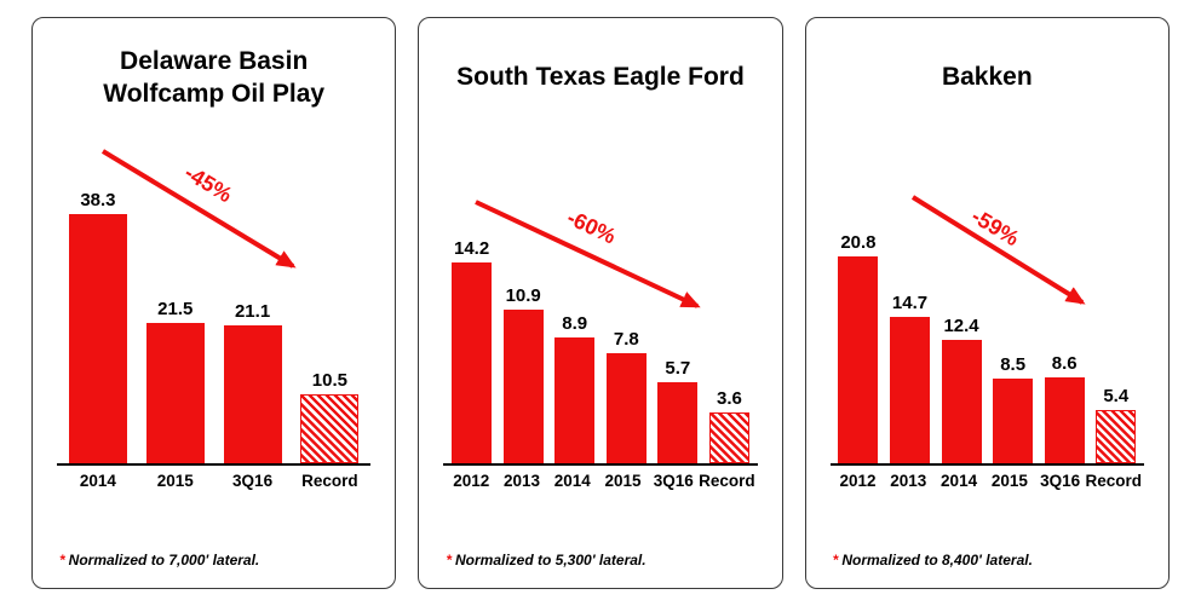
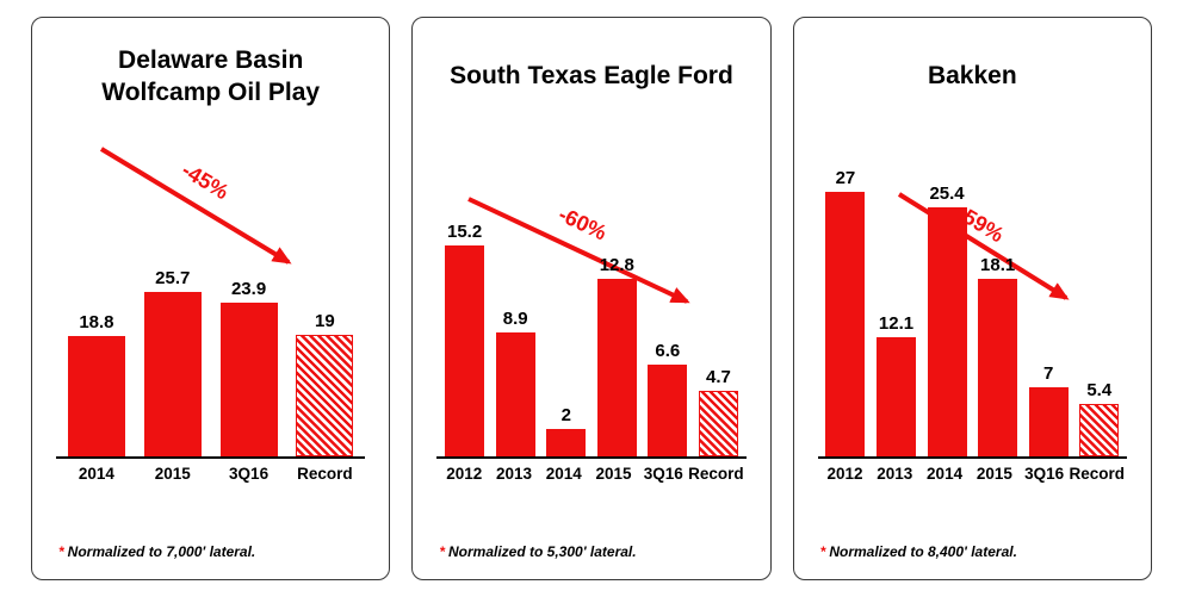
Delaware Basin Wolfcamp Oil Play/2014: 38.3 -> 18.8
Delaware Basin Wolfcamp Oil Play/2015: 21.5 -> 25.7
Delaware Basin Wolfcamp Oil Play/3Q16: 21.1 -> 23.9
Delaware Basin Wolfcamp Oil Play/Record: 10.5 -> 19
South Texas Eagle Ford/2012: 14.2 -> 15.2
South Texas Eagle Ford/2013: 10.9 -> 8.9
South Texas Eagle Ford/2014: 8.9 -> 2
South Texas Eagle Ford/2015: 7.8 -> 12.8
South Texas Eagle Ford/3Q16: 5.7 -> 6.6
South Texas Eagle Ford/Record: 3.6 -> 4.7
Bakken/2012: 20.8 -> 27
Bakken/2013: 14.7 -> 12.1
Bakken/2014: 12.4 -> 25.4
Bakken/2015: 8.5 -> 18.1
Bakken/3Q16: 8.6 -> 7
